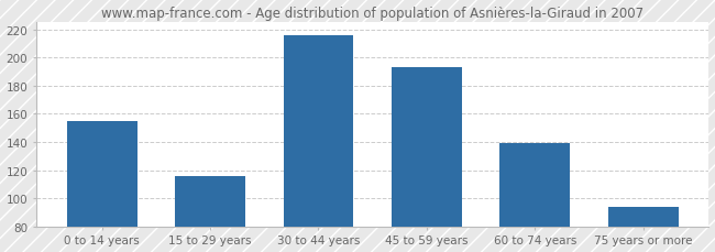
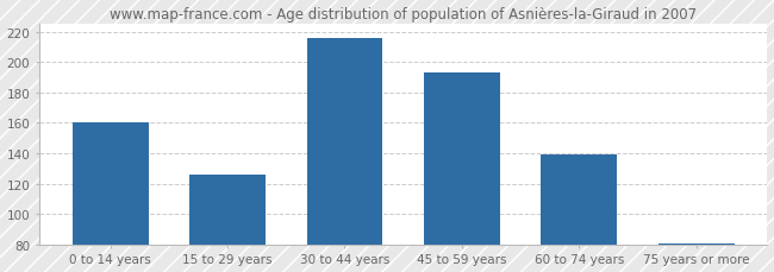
0 to 14 years: 155 -> 160
15 to 29 years: 116 -> 126
75 years or more: 94 -> 81
